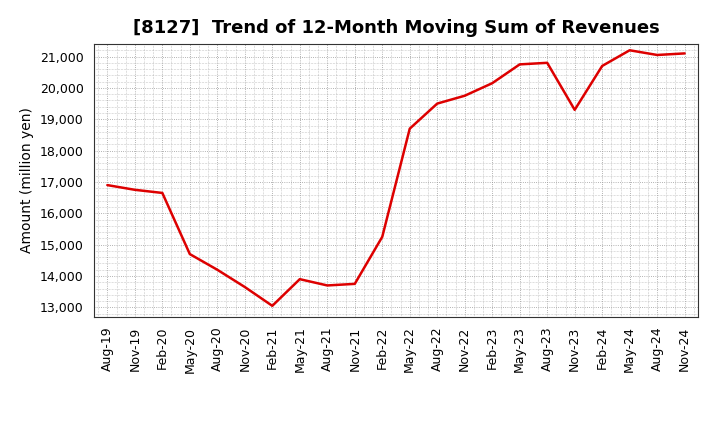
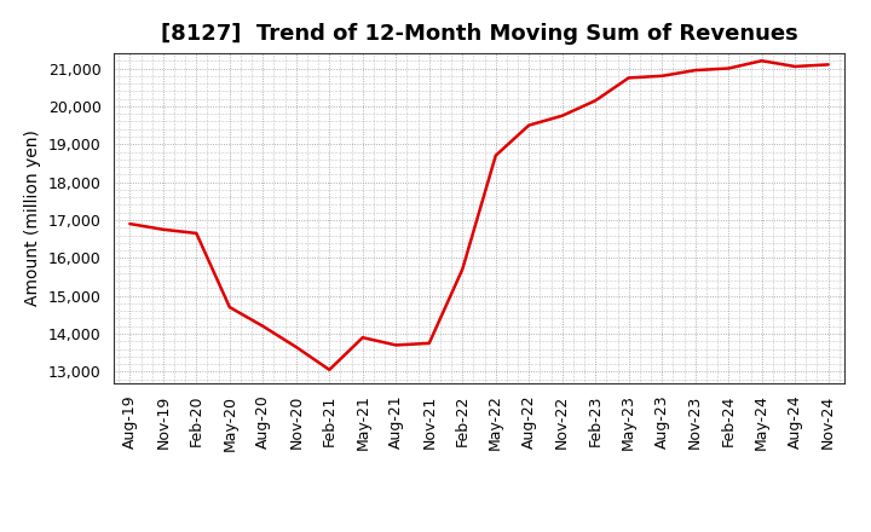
Feb-22: 15,250 -> 15,700
Nov-23: 19,300 -> 20,950
Feb-24: 20,700 -> 21,000
